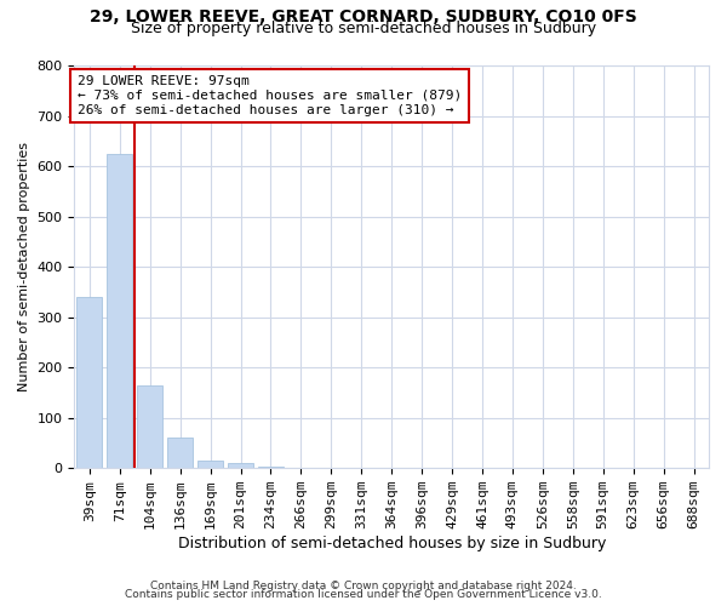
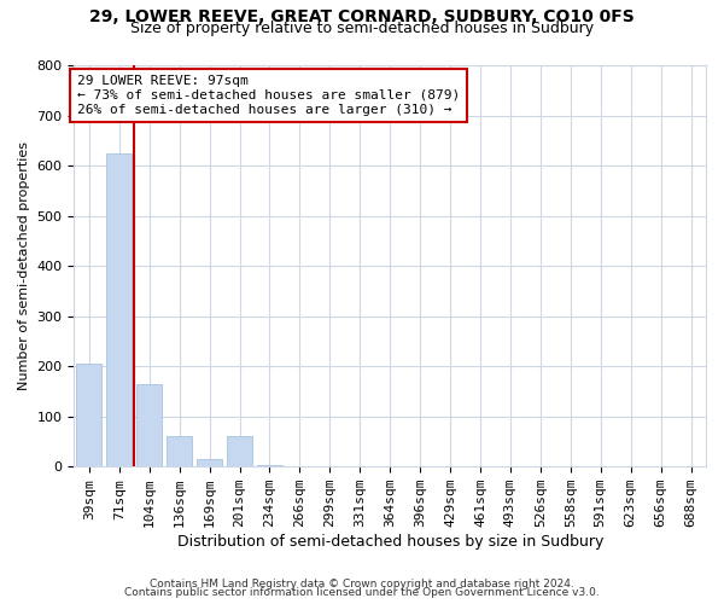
39sqm: 340 -> 205
201sqm: 10 -> 60
